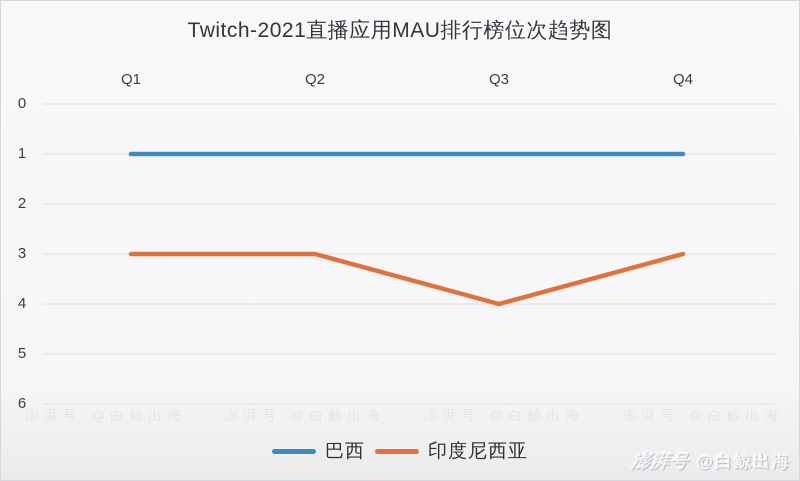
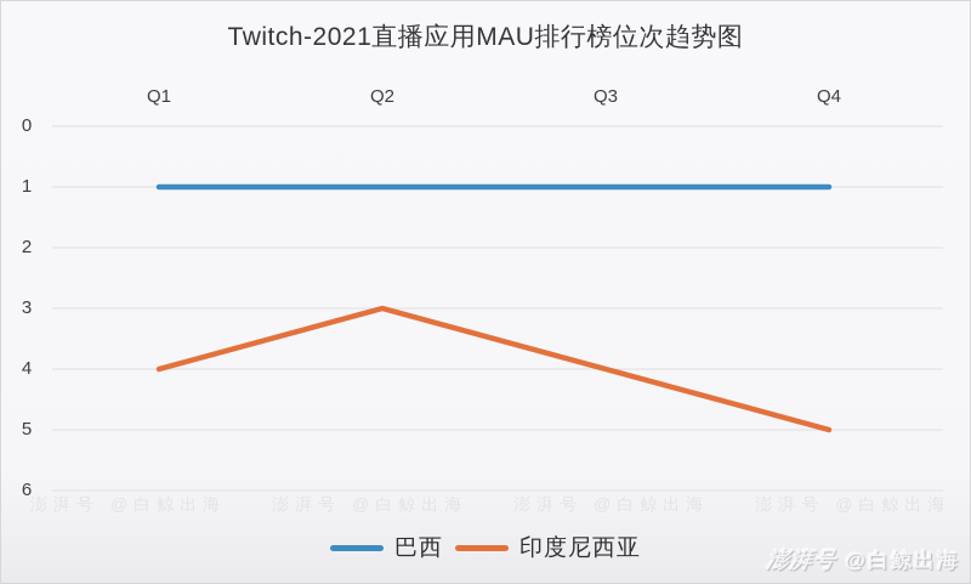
印度尼西亚/Q1: 3 -> 4
印度尼西亚/Q4: 3 -> 5
